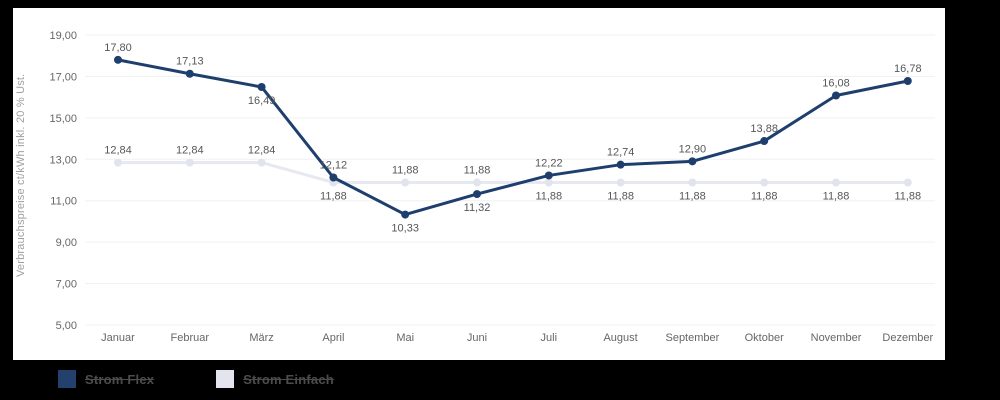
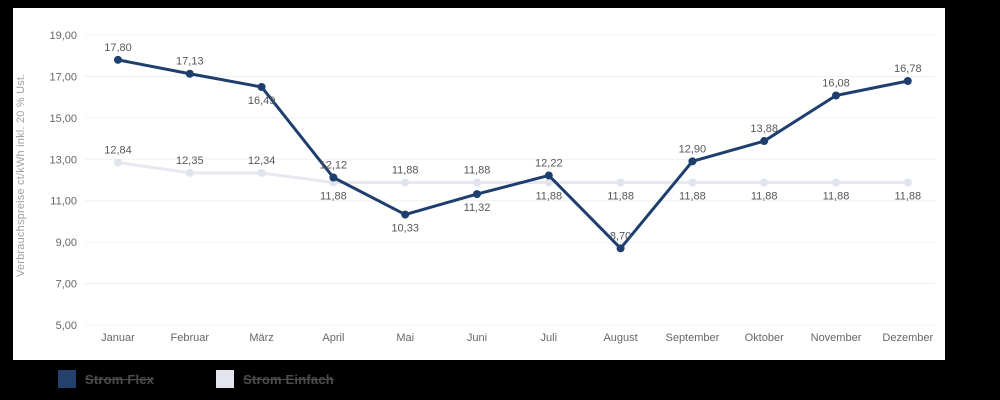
Strom Einfach/Februar: 12,84 -> 12,35
Strom Einfach/März: 12,84 -> 12,34
Strom Flex/August: 12,74 -> 8,70
